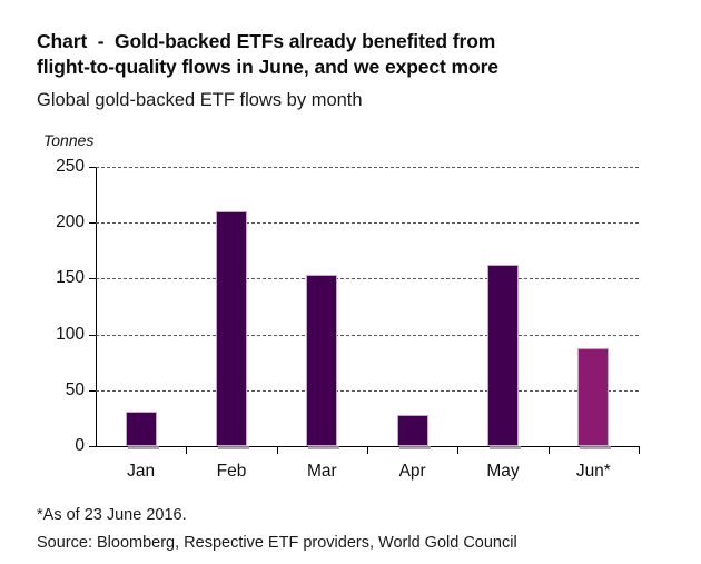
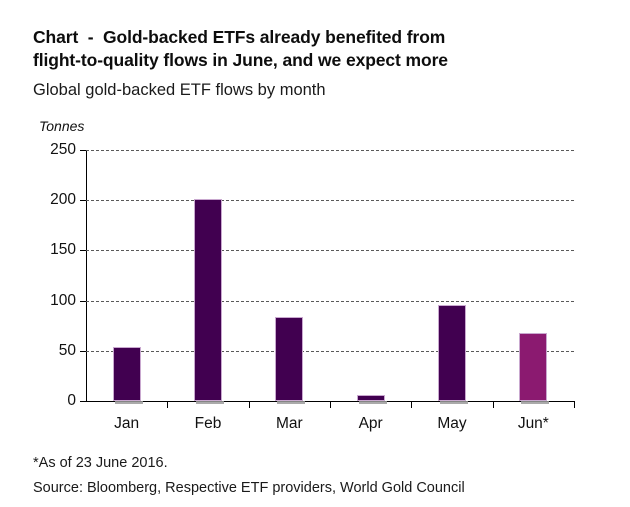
Jan: 31 -> 54
Feb: 210 -> 201
Mar: 153 -> 84
Apr: 28 -> 6
May: 162 -> 96
Jun*: 88 -> 68
